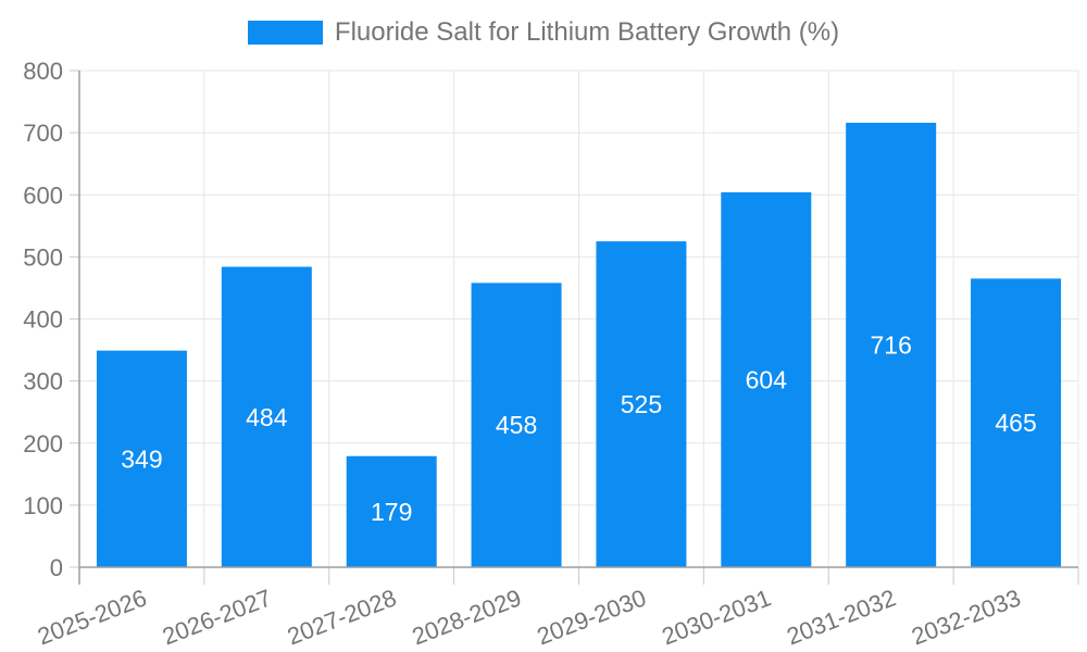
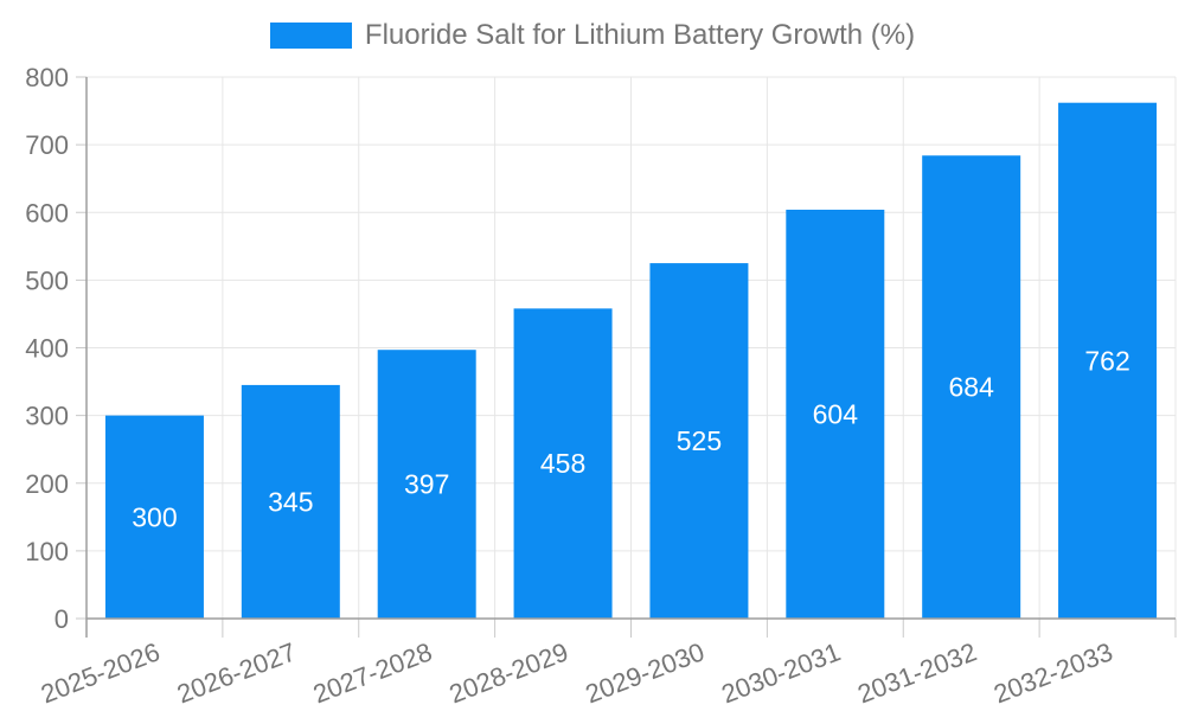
2025-2026: 349 -> 300
2026-2027: 484 -> 345
2027-2028: 179 -> 397
2031-2032: 716 -> 684
2032-2033: 465 -> 762
